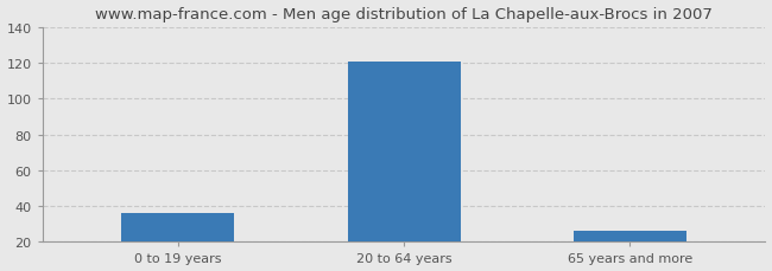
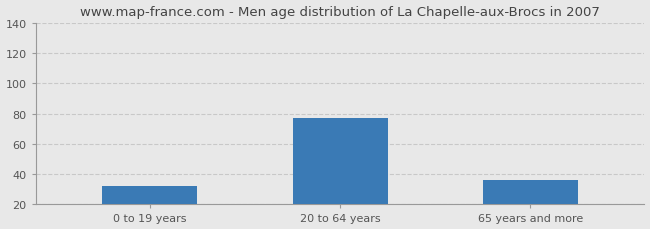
0 to 19 years: 36 -> 32
20 to 64 years: 121 -> 77
65 years and more: 26 -> 36
